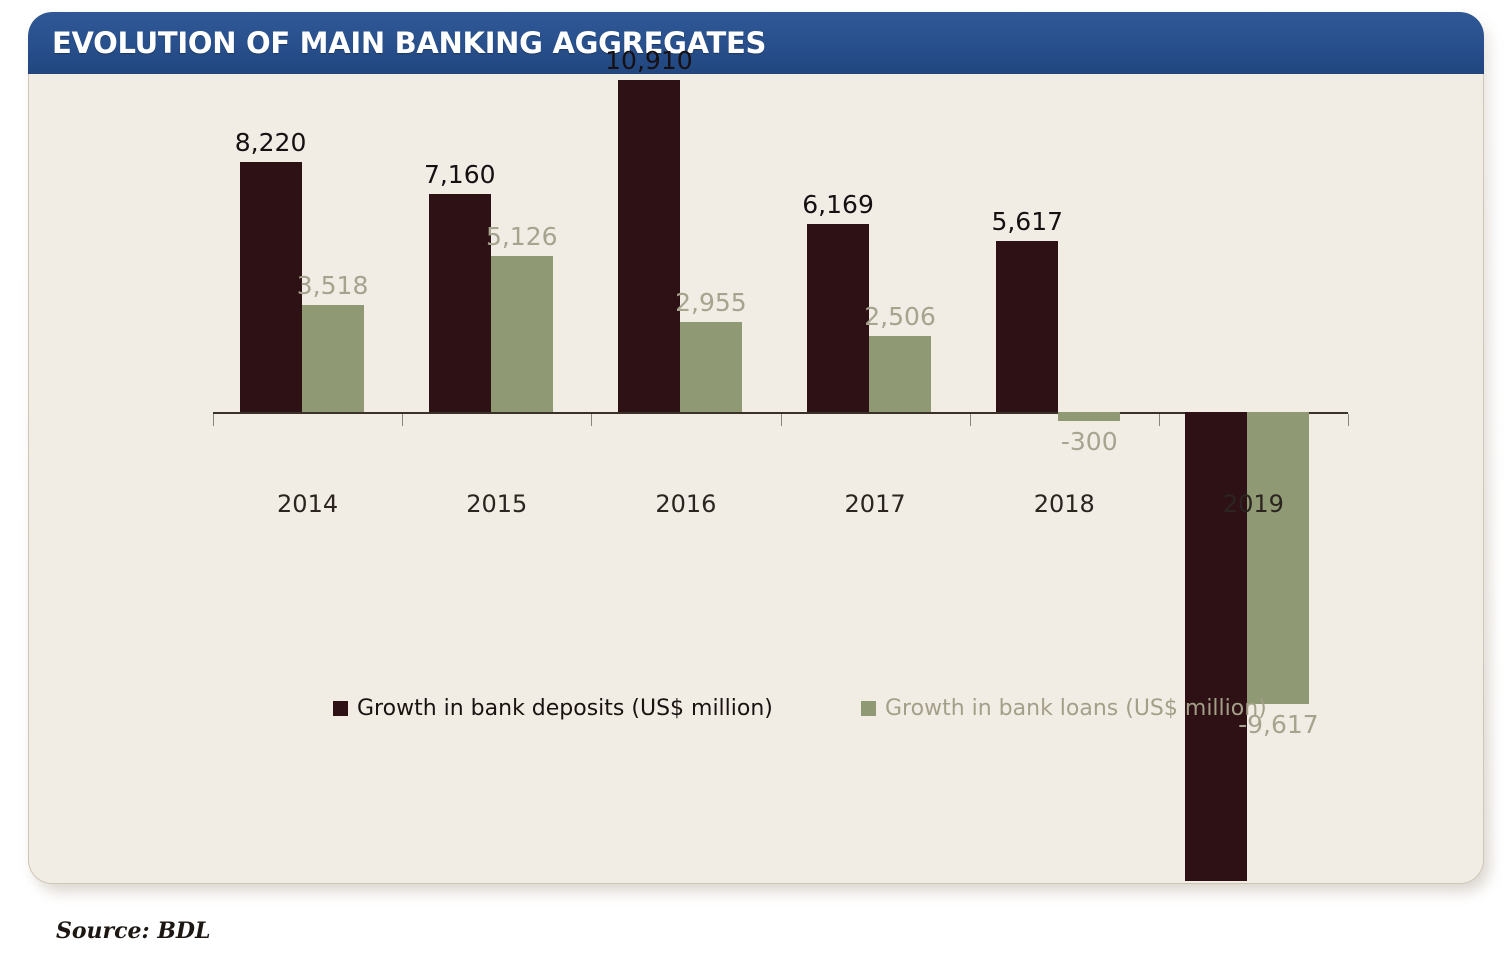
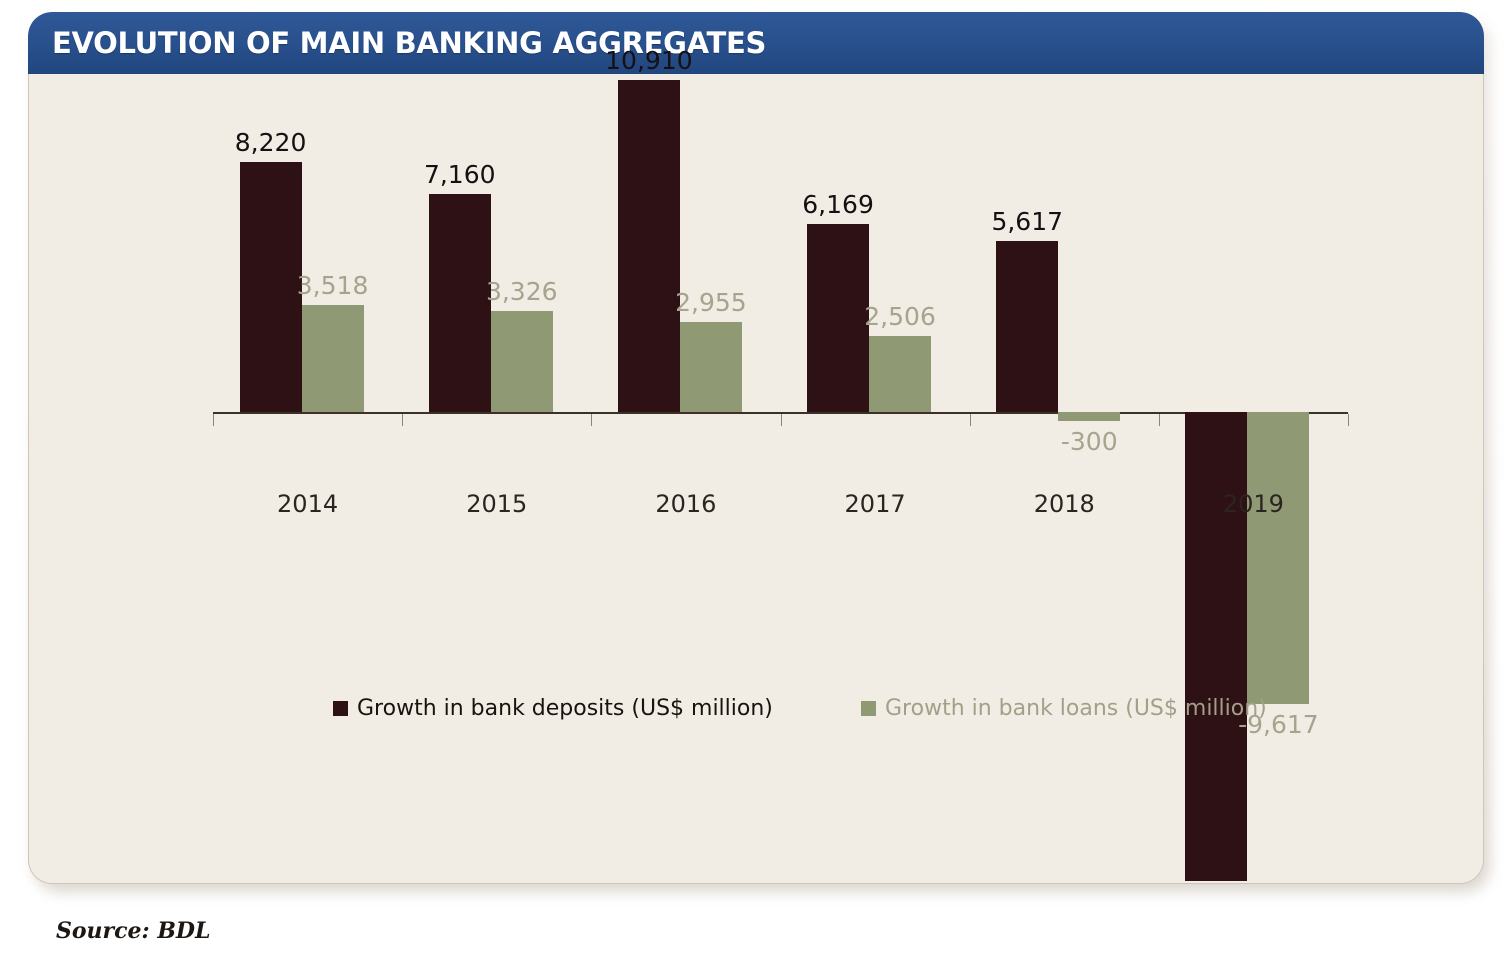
Growth in bank loans (US$ million)/2015: 5,126 -> 3,326
